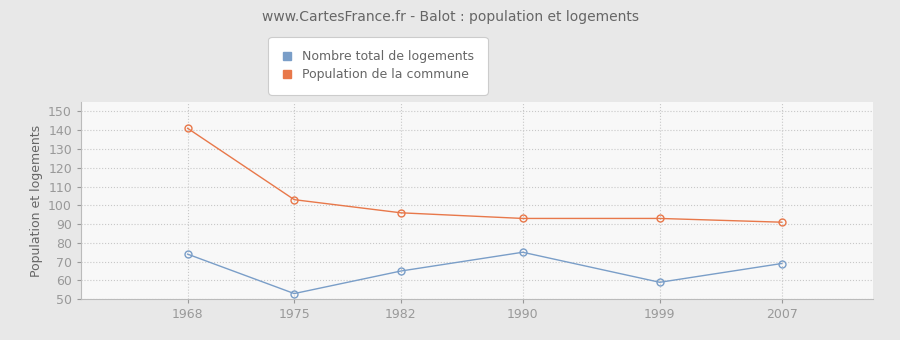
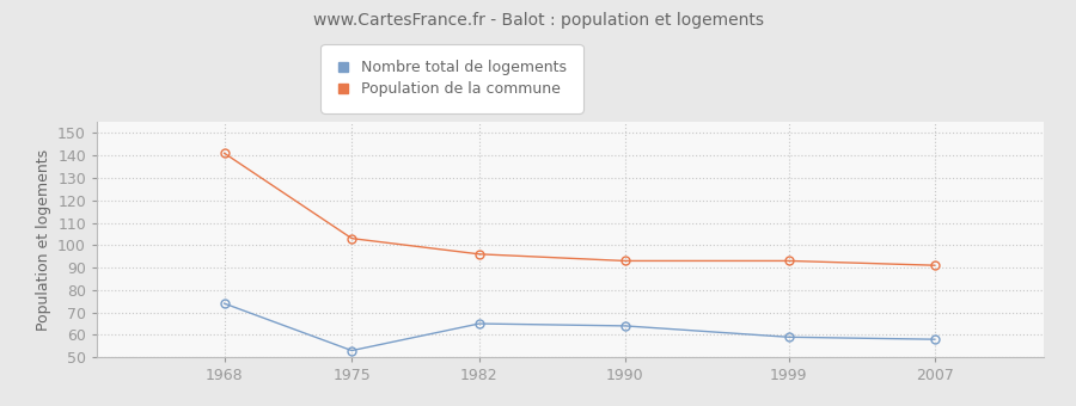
Nombre total de logements/1990: 75 -> 64
Nombre total de logements/2007: 69 -> 58
